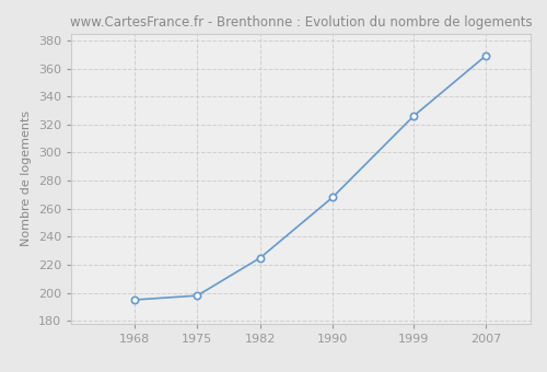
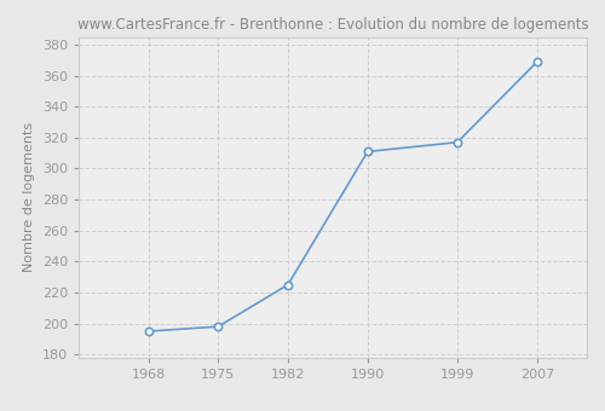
1990: 268 -> 311
1999: 326 -> 317
